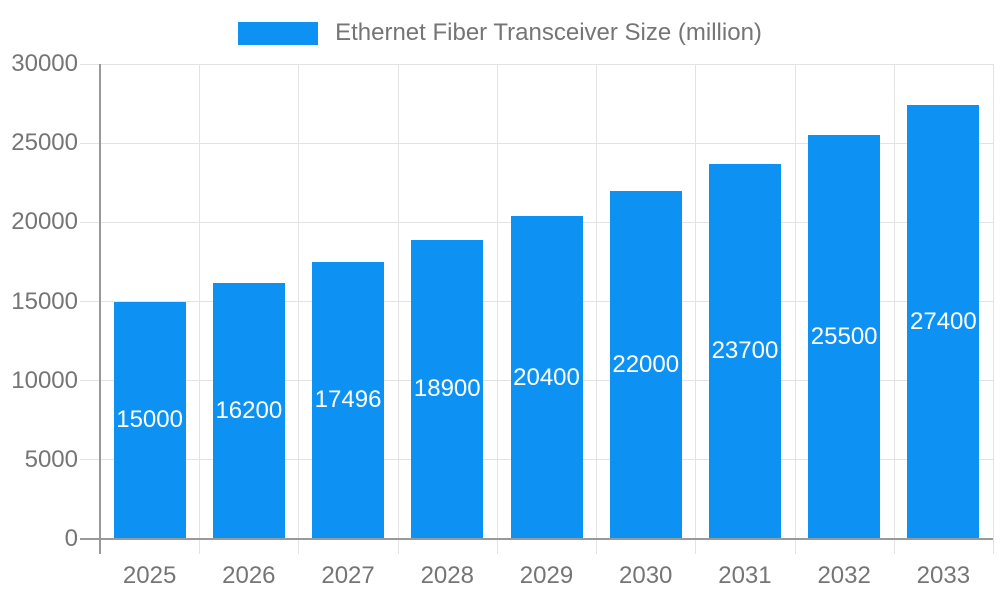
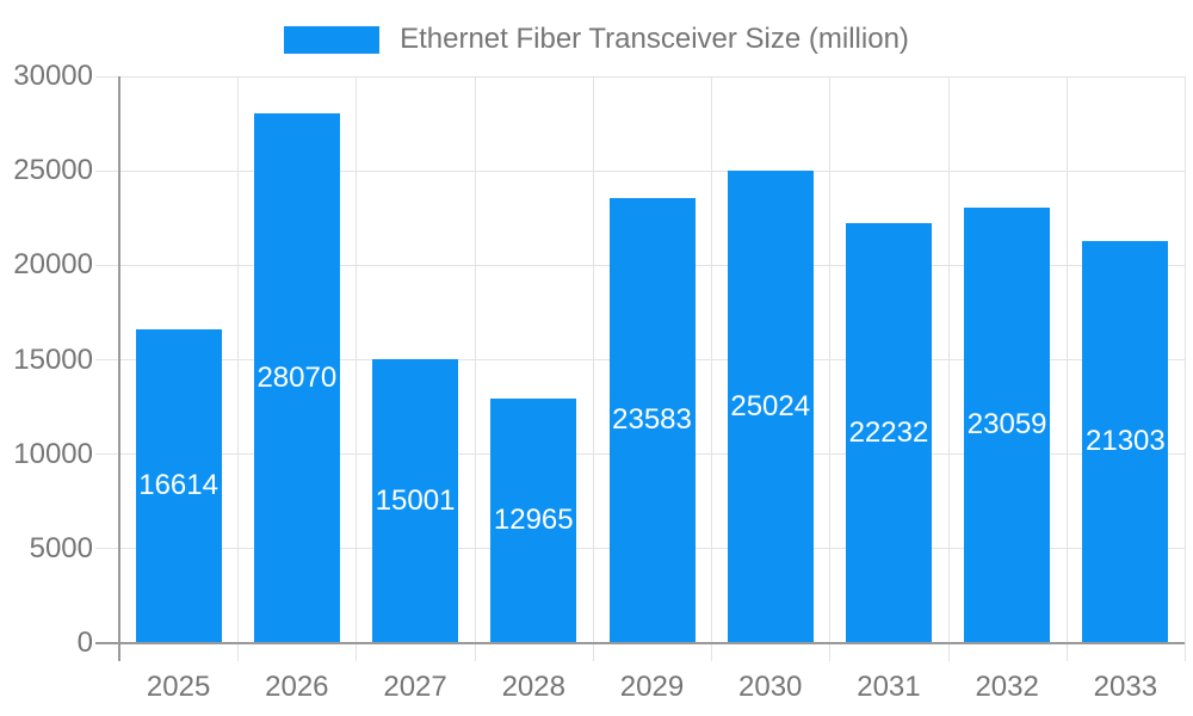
2025: 15000 -> 16614
2026: 16200 -> 28070
2027: 17496 -> 15001
2028: 18900 -> 12965
2029: 20400 -> 23583
2030: 22000 -> 25024
2031: 23700 -> 22232
2032: 25500 -> 23059
2033: 27400 -> 21303
